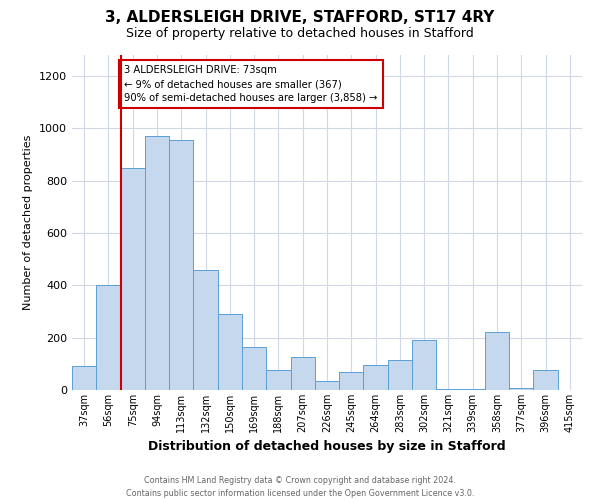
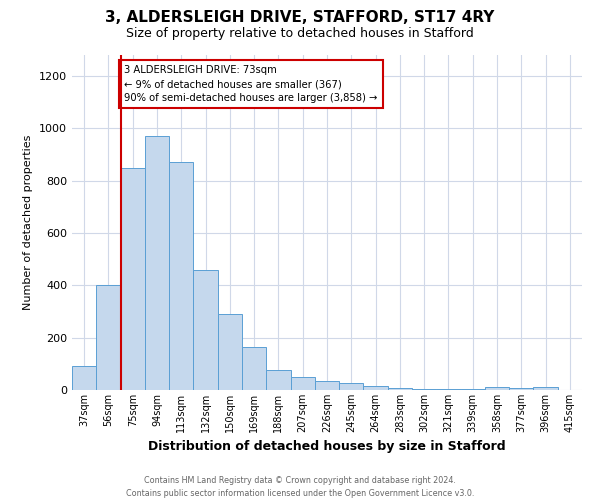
113sqm: 955 -> 870
207sqm: 125 -> 50
245sqm: 70 -> 25
264sqm: 95 -> 15
283sqm: 115 -> 8
302sqm: 190 -> 5
358sqm: 220 -> 10
396sqm: 75 -> 12
